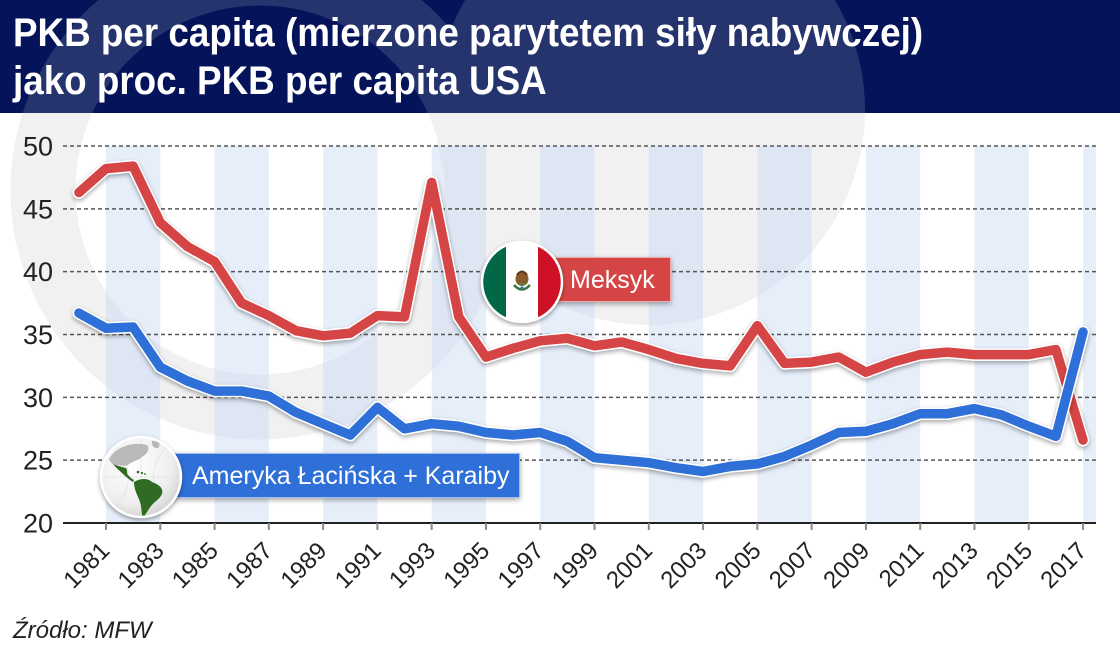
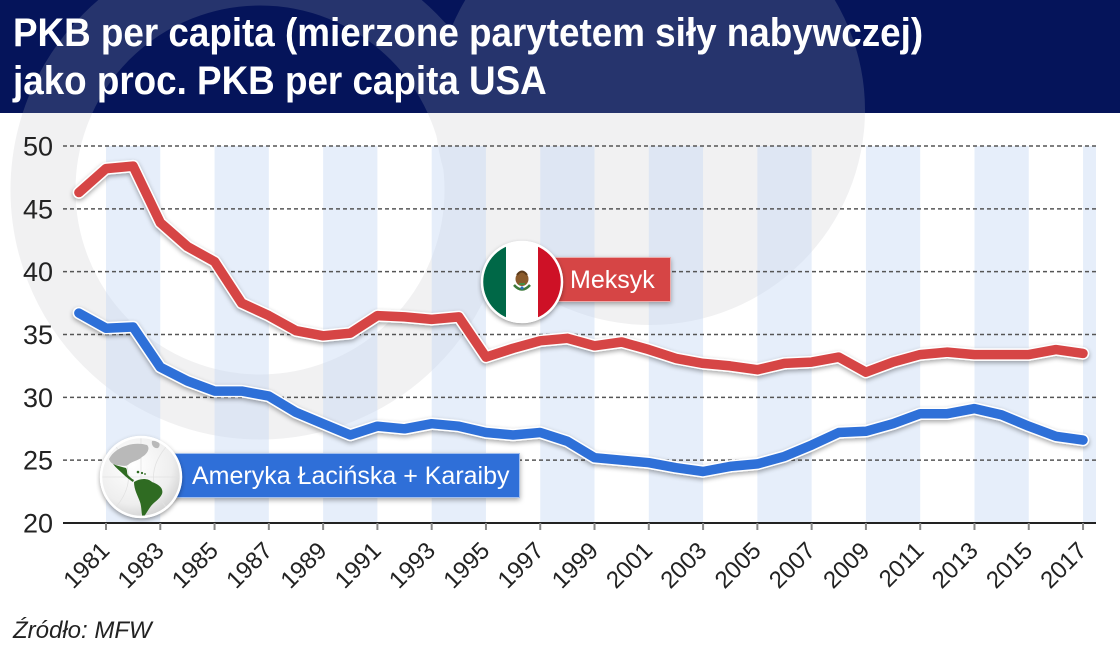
Ameryka Łacińska + Karaiby/1991: 29.2 -> 27.7
Meksyk/1993: 47.1 -> 36.2
Meksyk/2005: 35.7 -> 32.2
Meksyk/2017: 26.6 -> 33.5
Ameryka Łacińska + Karaiby/2017: 35.2 -> 26.6
